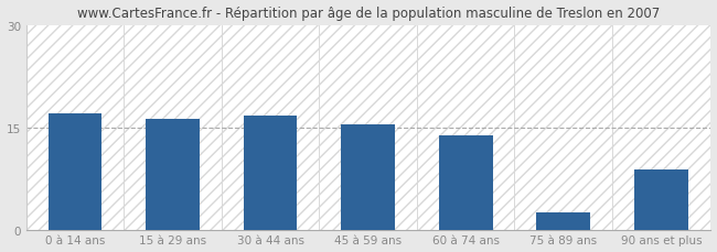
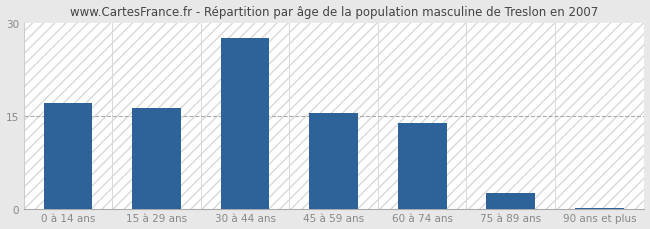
30 à 44 ans: 16.8 -> 27.5
90 ans et plus: 8.8 -> 0.1
